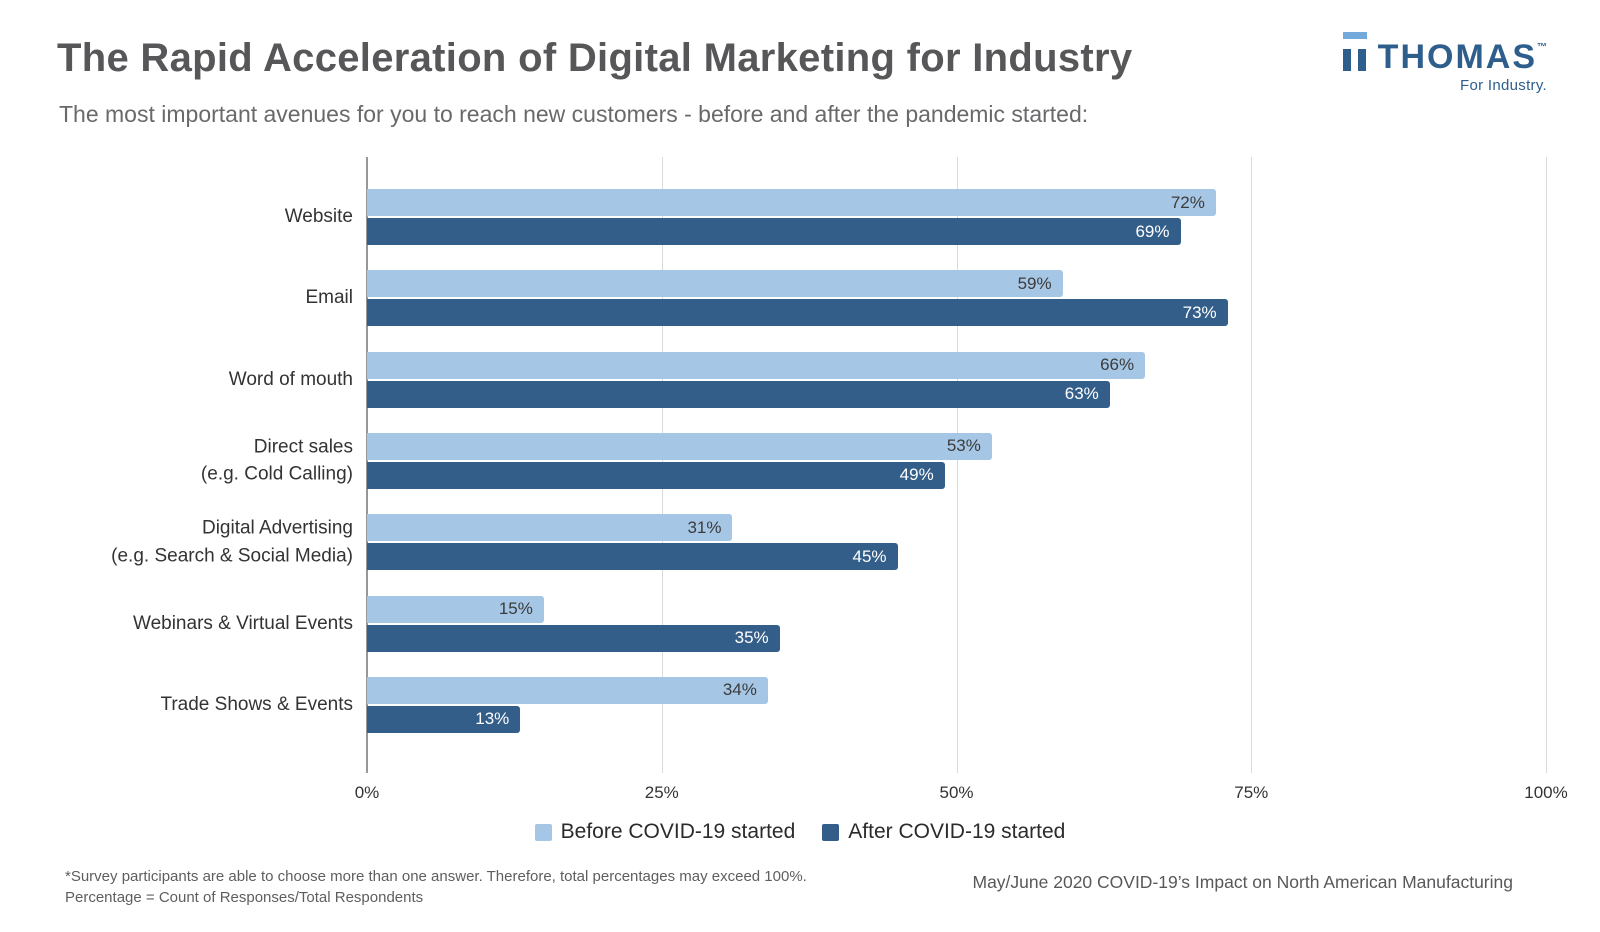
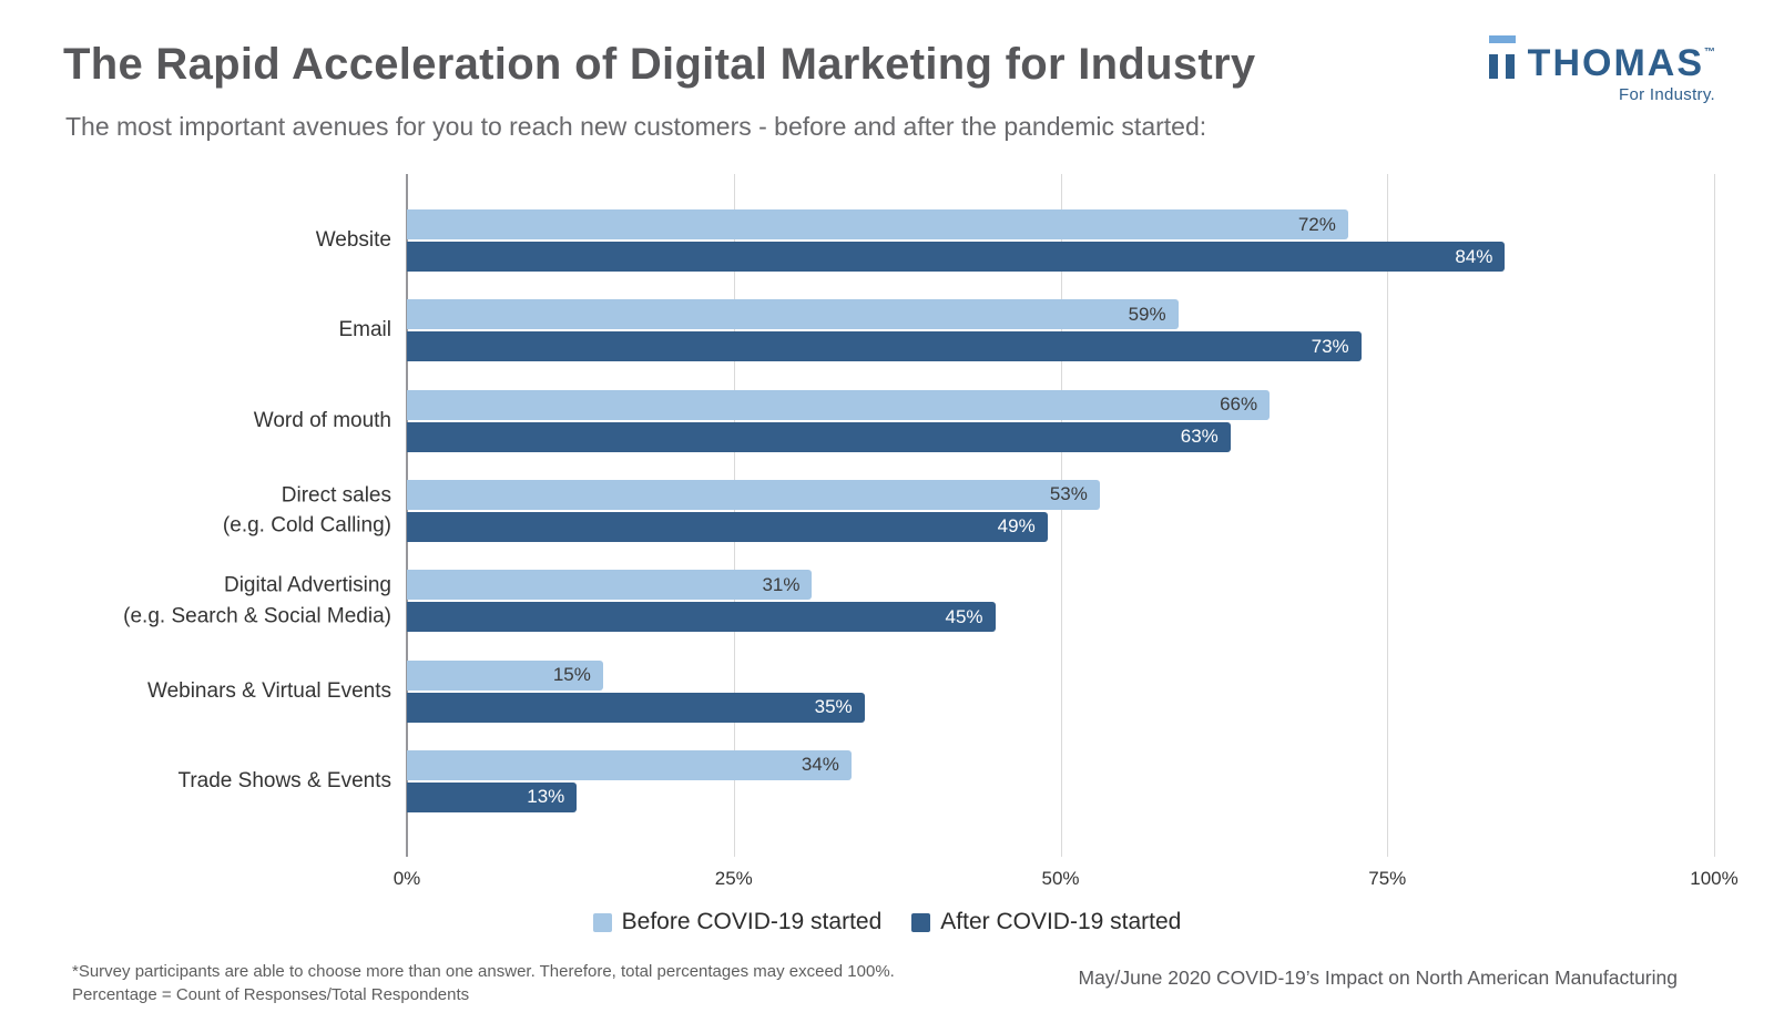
After COVID-19 started/Website: 69% -> 84%
